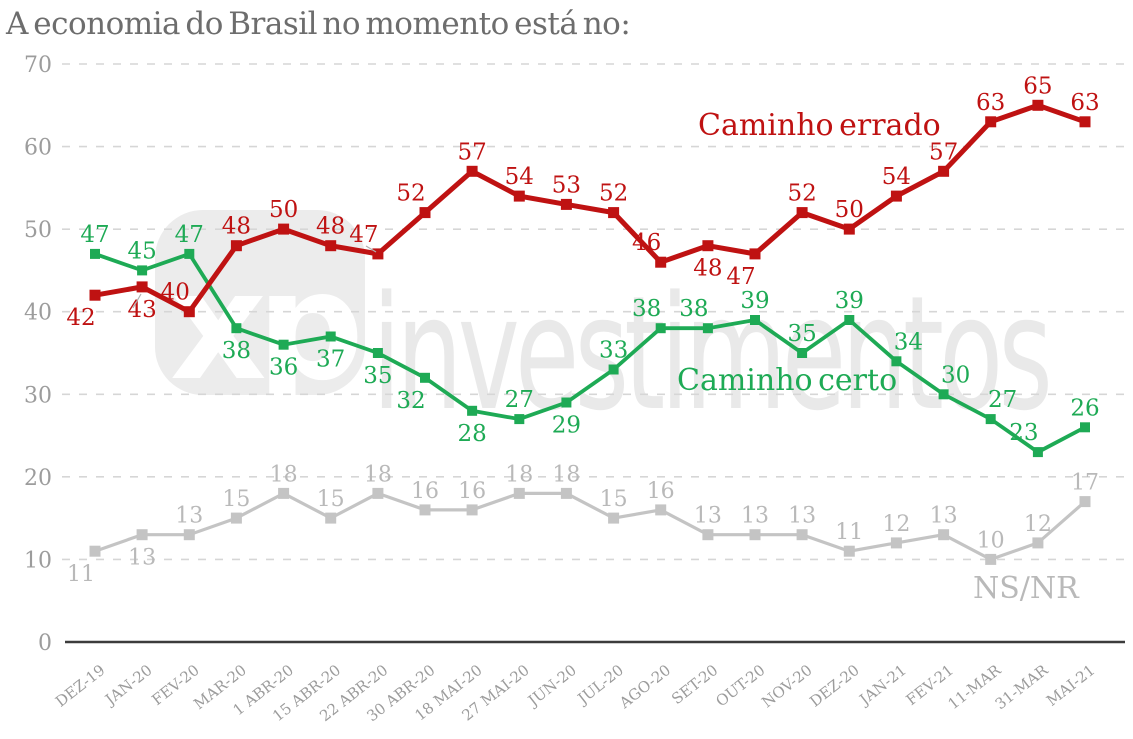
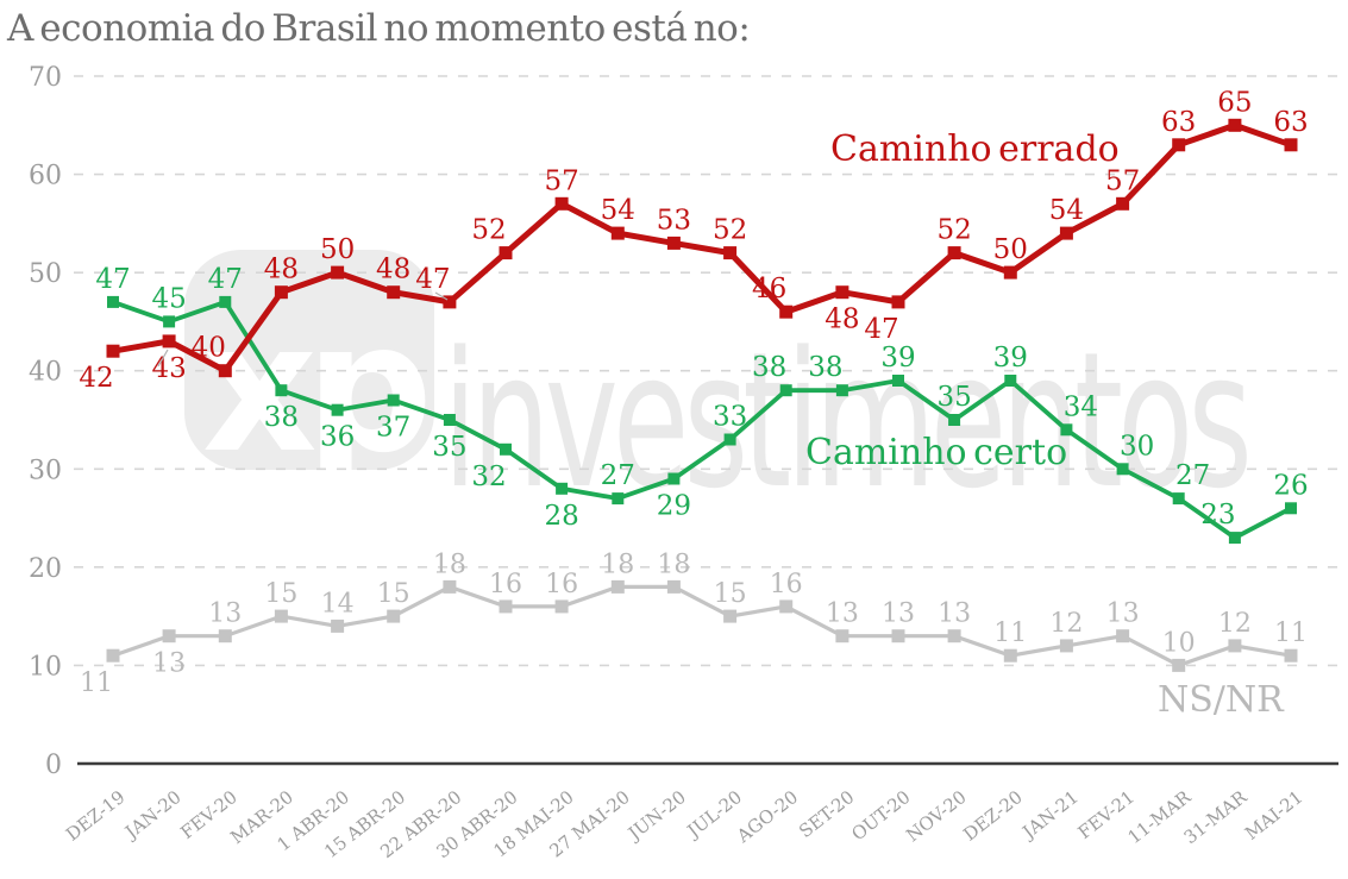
NS/NR/1 ABR-20: 18 -> 14
NS/NR/MAI-21: 17 -> 11
